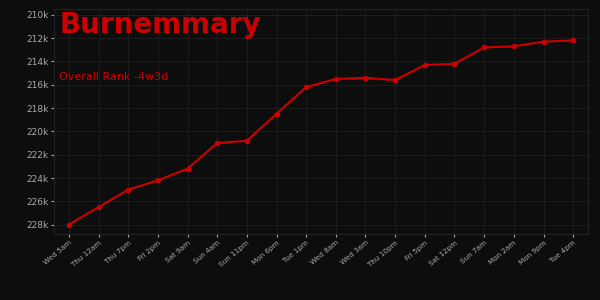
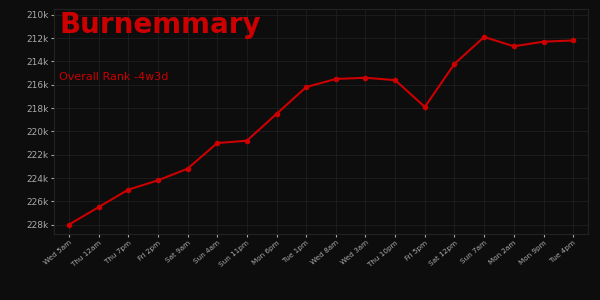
Fri 5pm: 214.3k -> 217.9k
Sun 7am: 212.8k -> 211.9k
